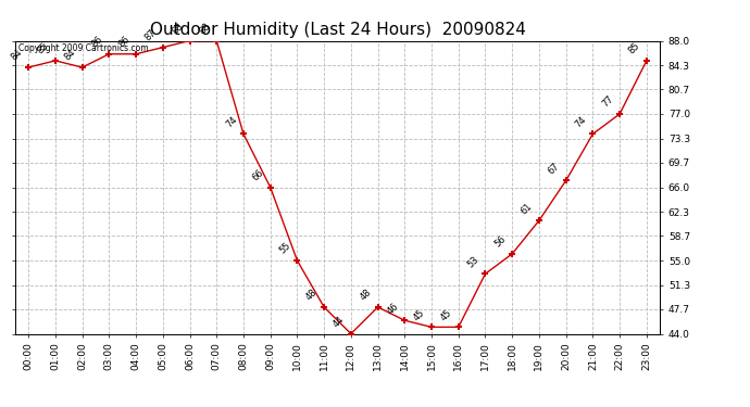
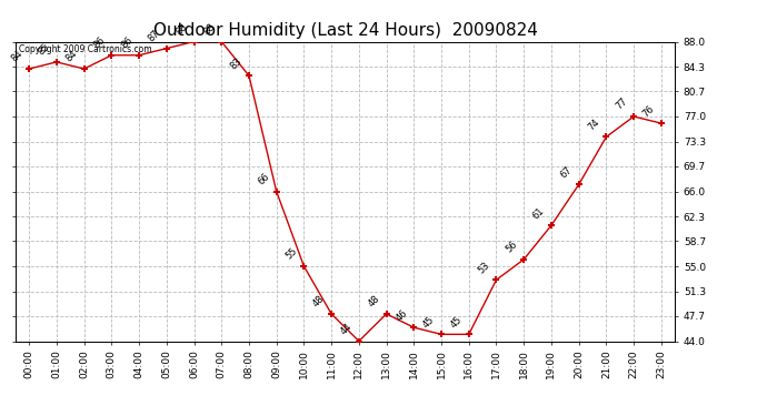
08:00: 74 -> 83
23:00: 85 -> 76
